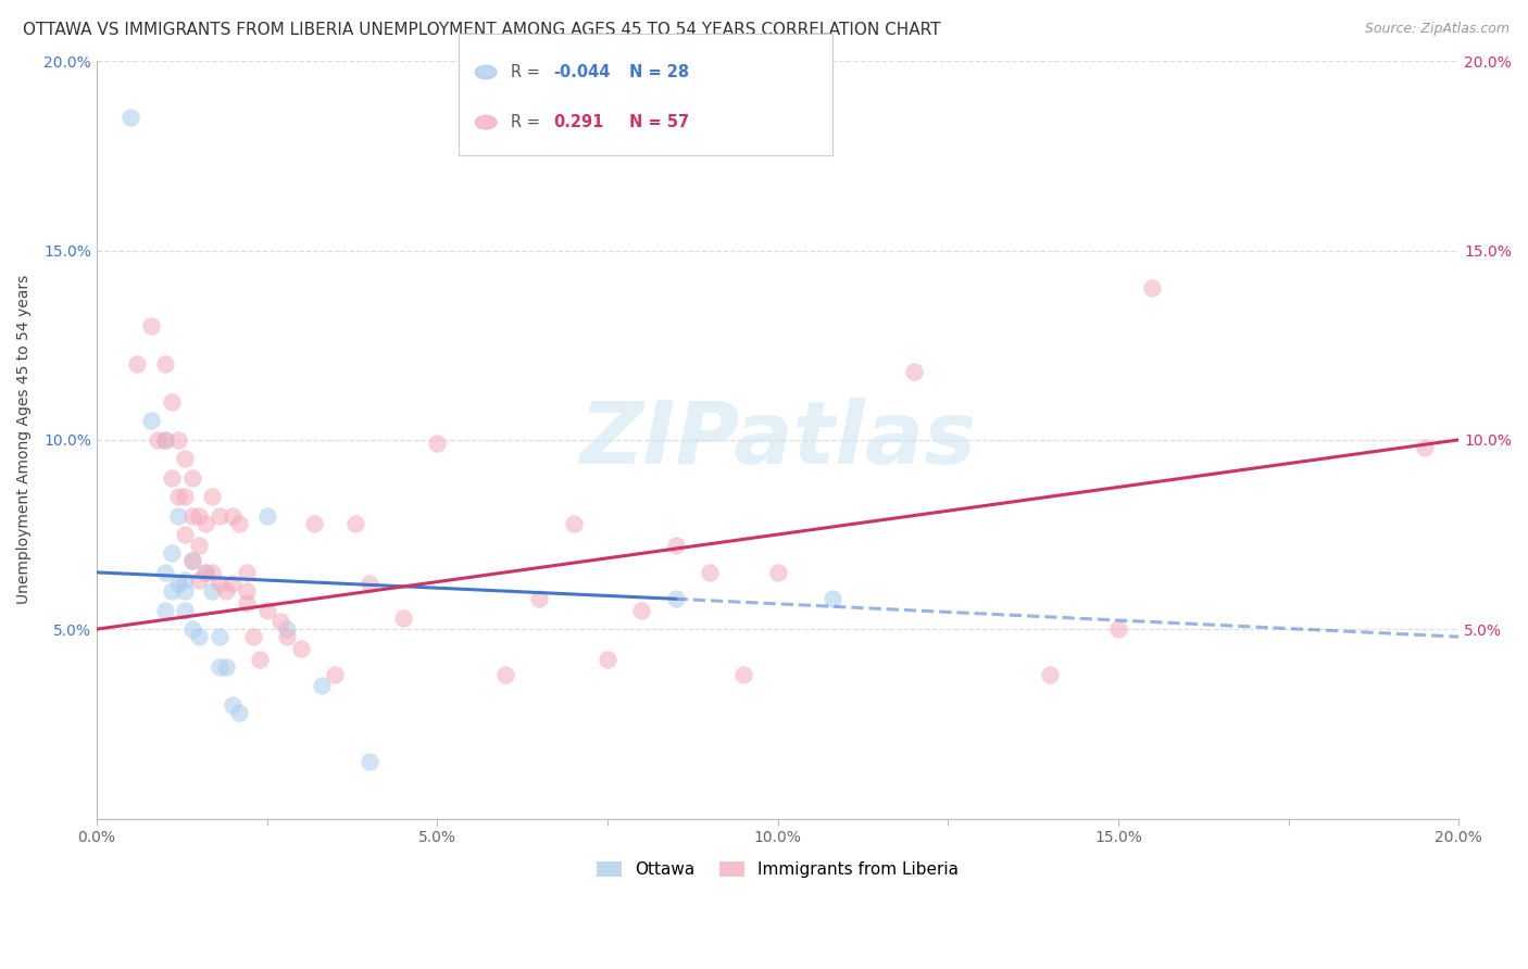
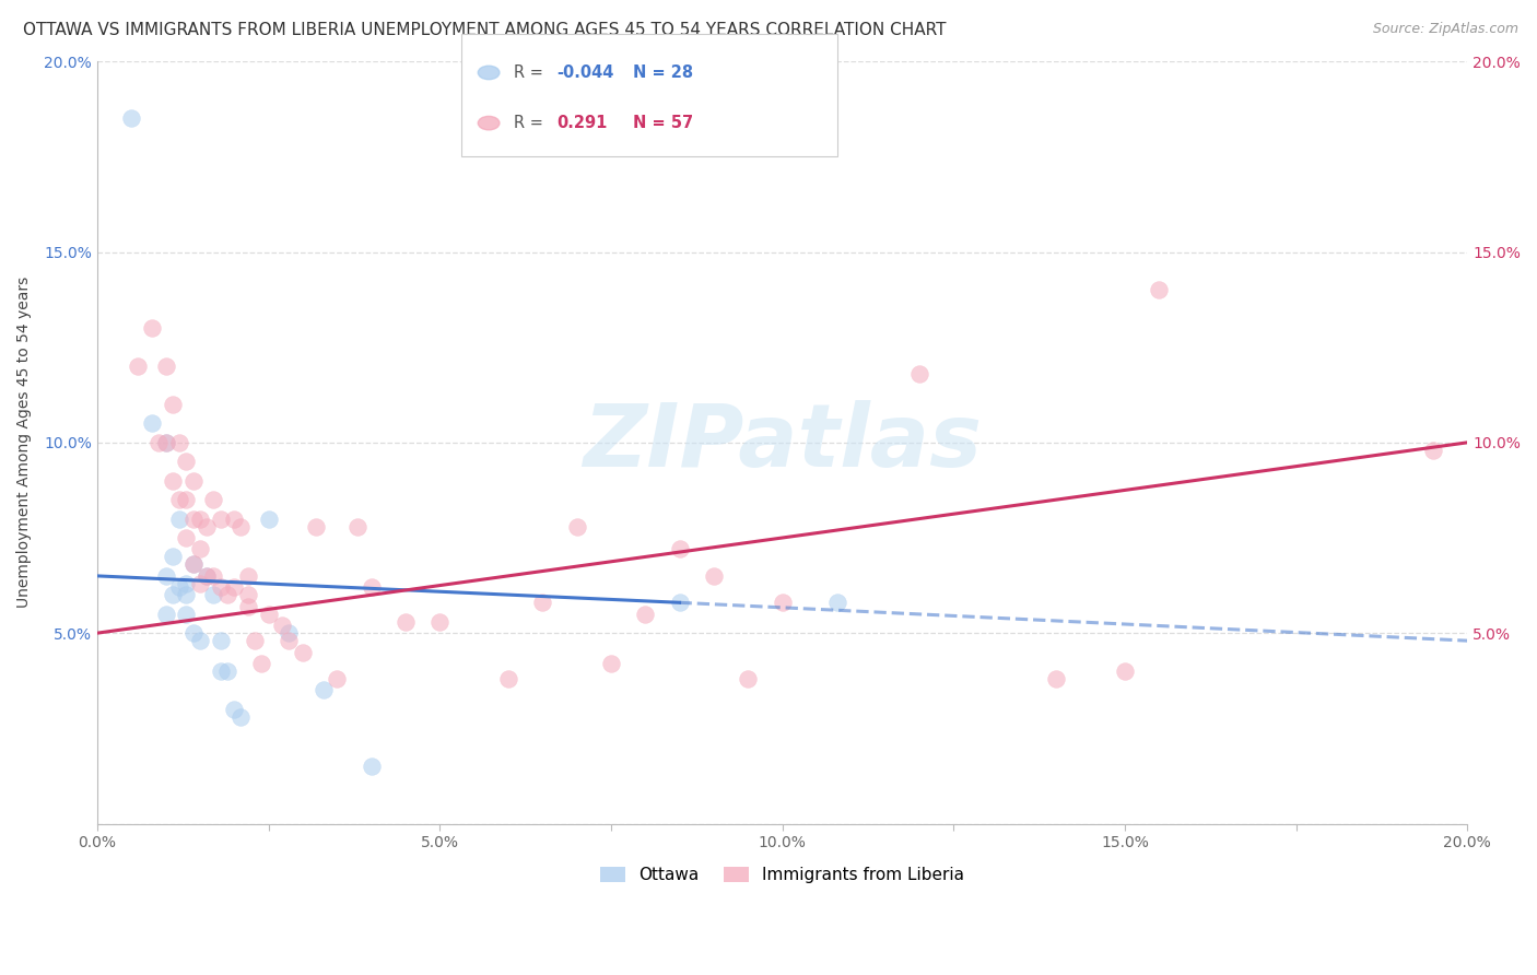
Immigrants from Liberia/5.0%: 9.9% -> 5.3%
Immigrants from Liberia/10.0%: 6.5% -> 5.8%
Immigrants from Liberia/15.0%: 5.0% -> 4.0%
